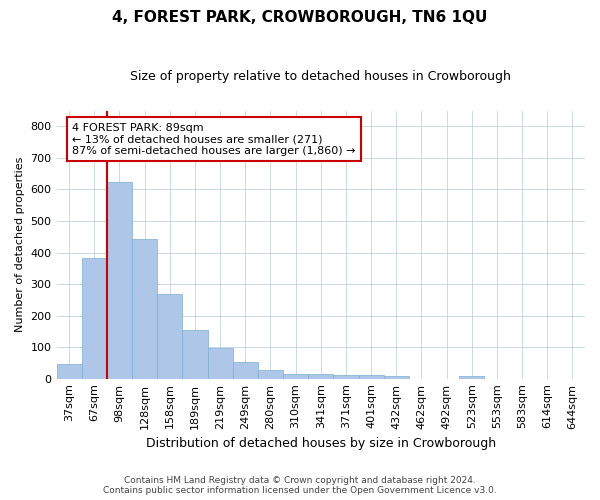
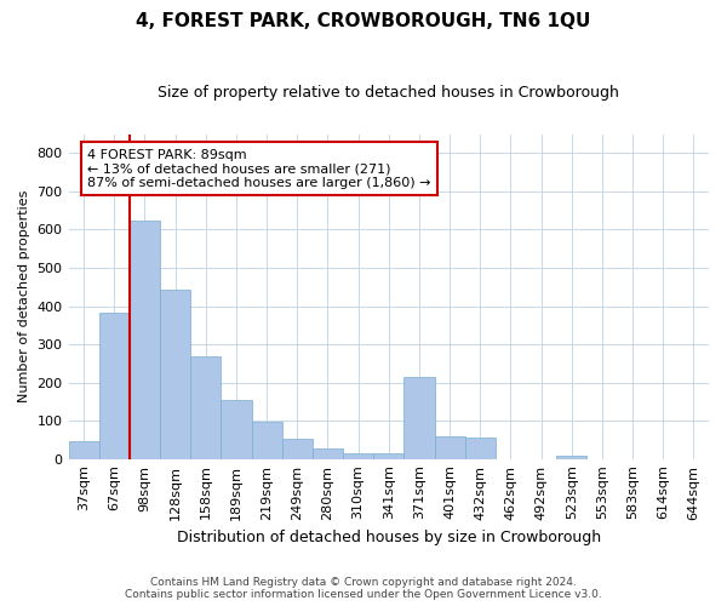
371sqm: 11 -> 215
401sqm: 11 -> 60
432sqm: 9 -> 55
